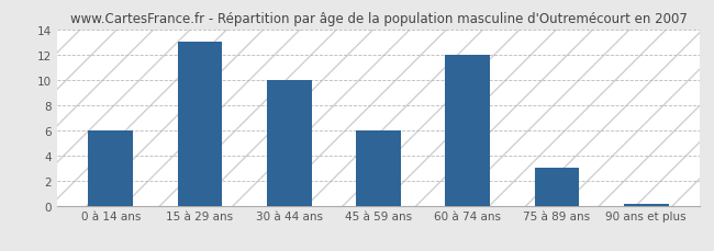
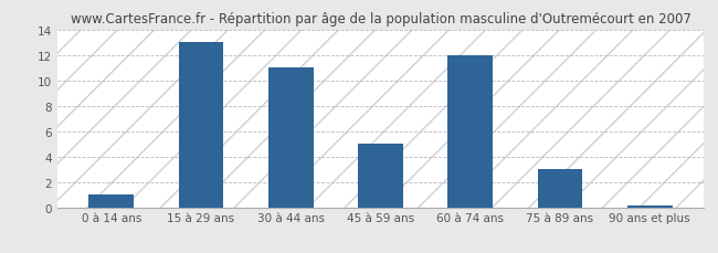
0 à 14 ans: 6.0 -> 1.0
30 à 44 ans: 10.0 -> 11.0
45 à 59 ans: 6.0 -> 5.0
